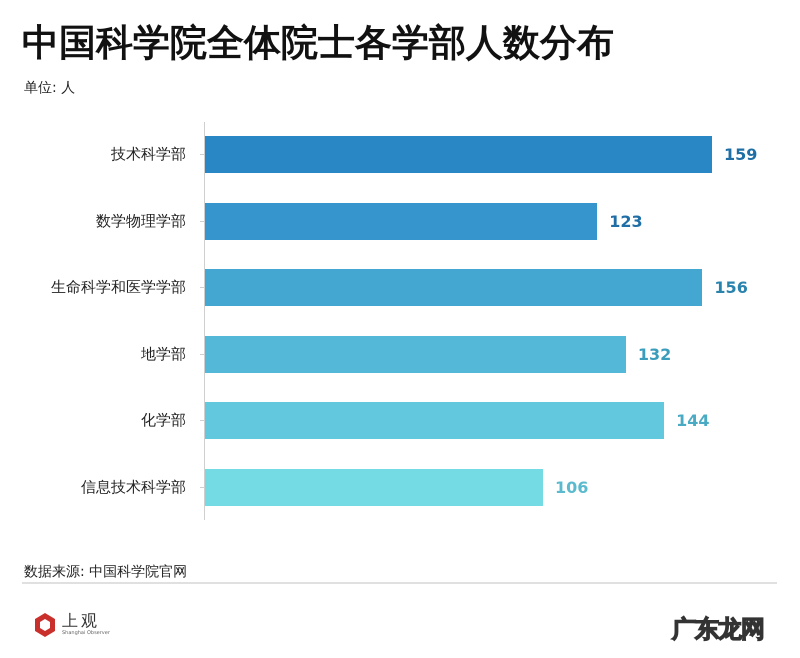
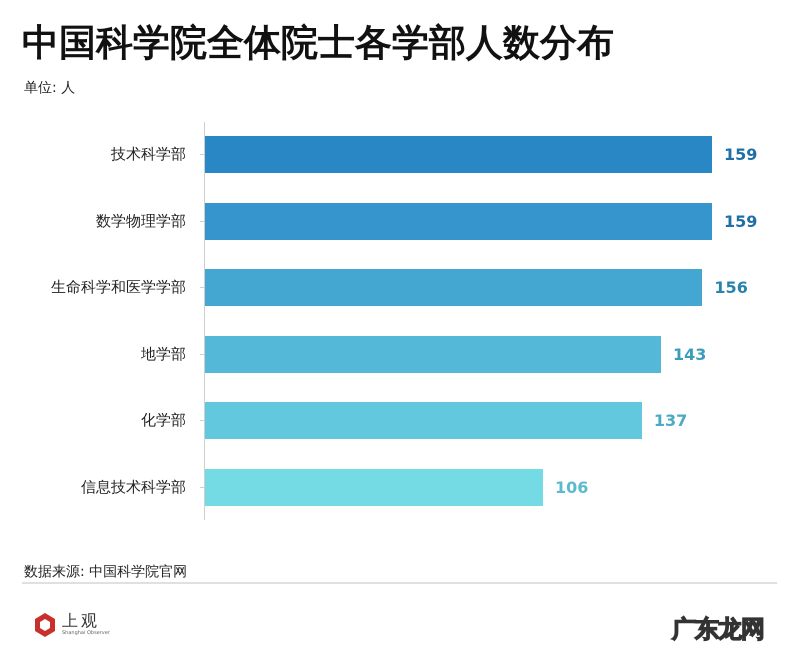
数学物理学部: 123 -> 159
地学部: 132 -> 143
化学部: 144 -> 137
